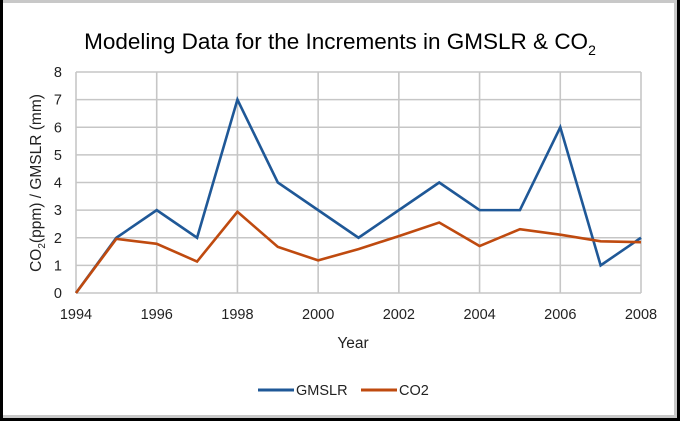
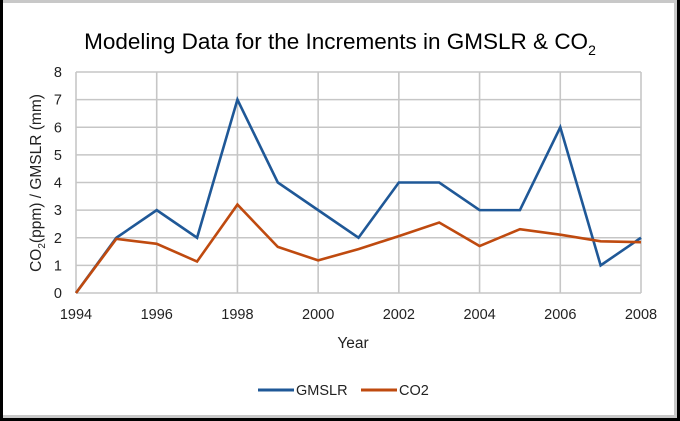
CO2/1998: 2.9 -> 3.2
GMSLR/2002: 3 -> 4
